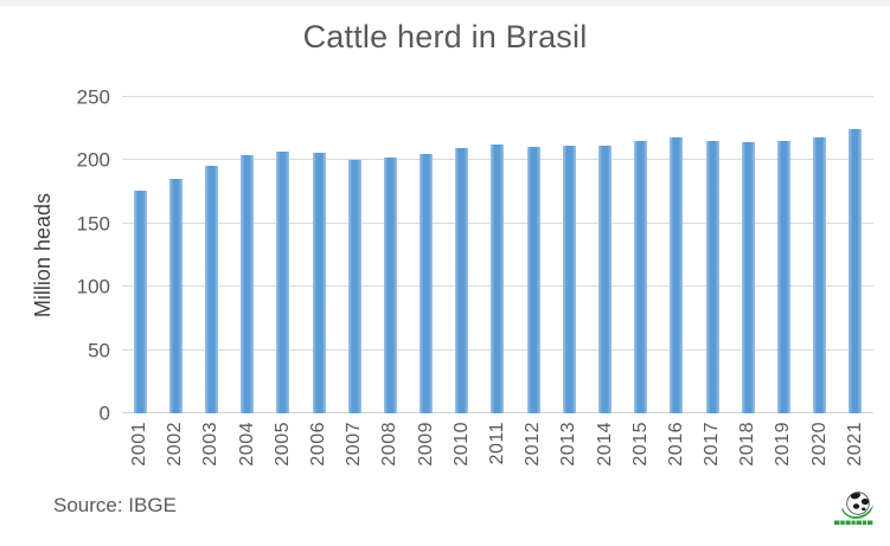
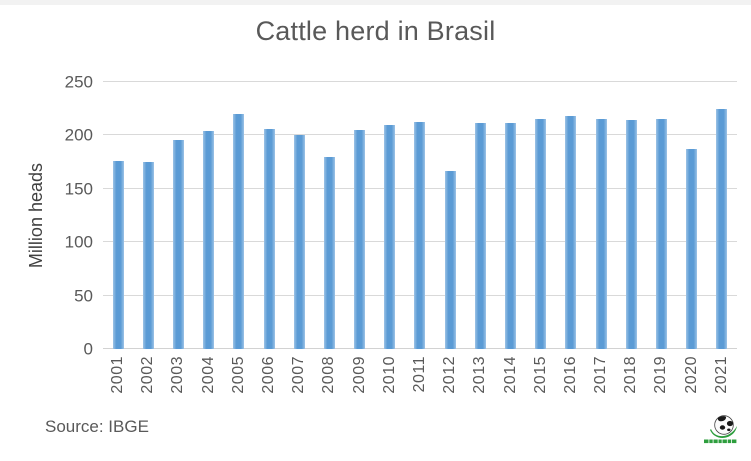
2002: 185 -> 175
2005: 207 -> 220
2008: 202 -> 180
2012: 211 -> 167
2020: 218 -> 187
